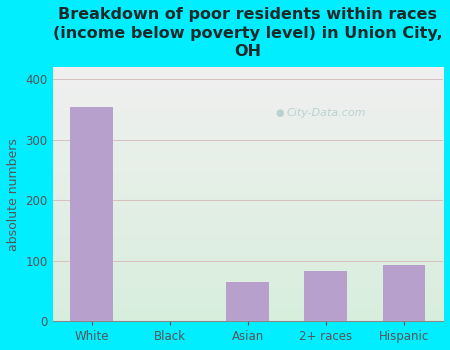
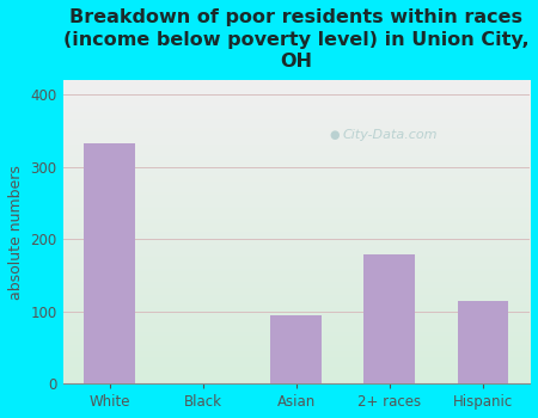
White: 355 -> 332
Asian: 65 -> 94
2+ races: 82 -> 178
Hispanic: 93 -> 114
